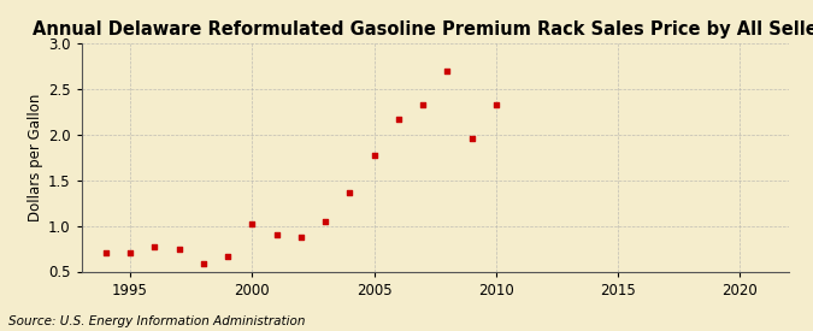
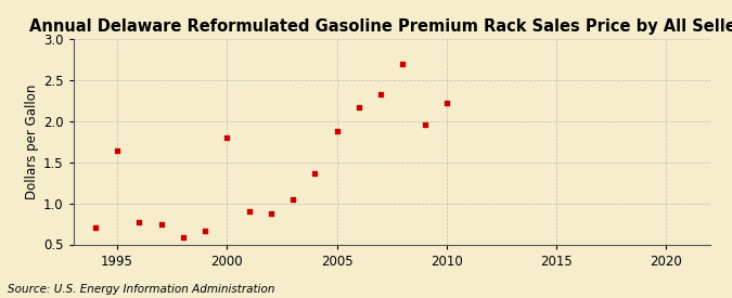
1995: 0.70 -> 1.64
2000: 1.02 -> 1.80
2005: 1.77 -> 1.88
2010: 2.33 -> 2.22
